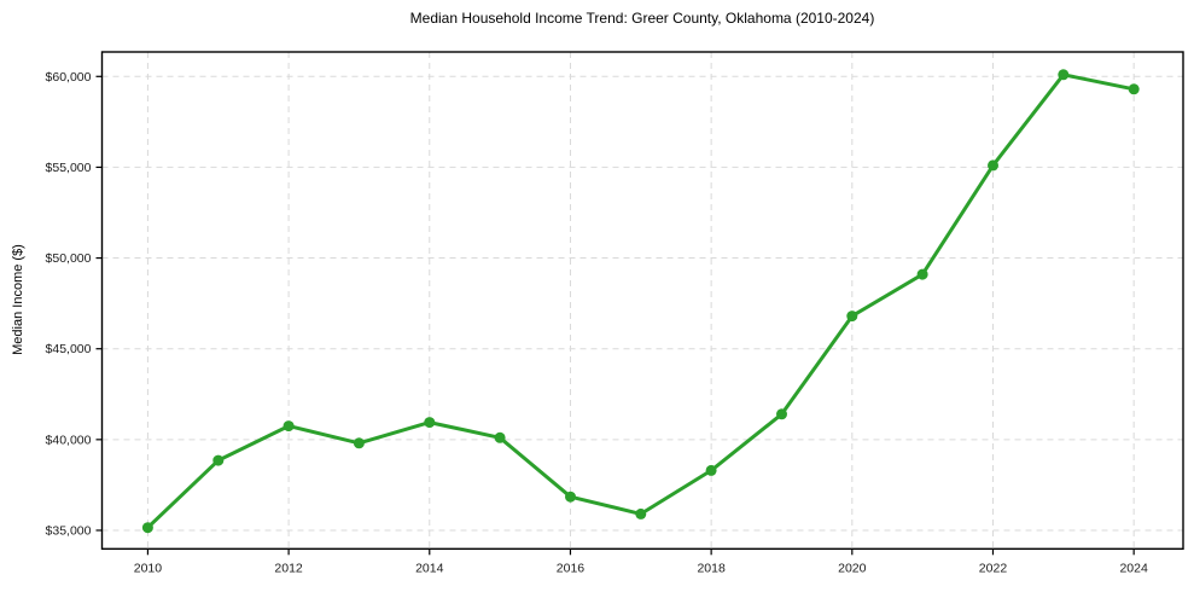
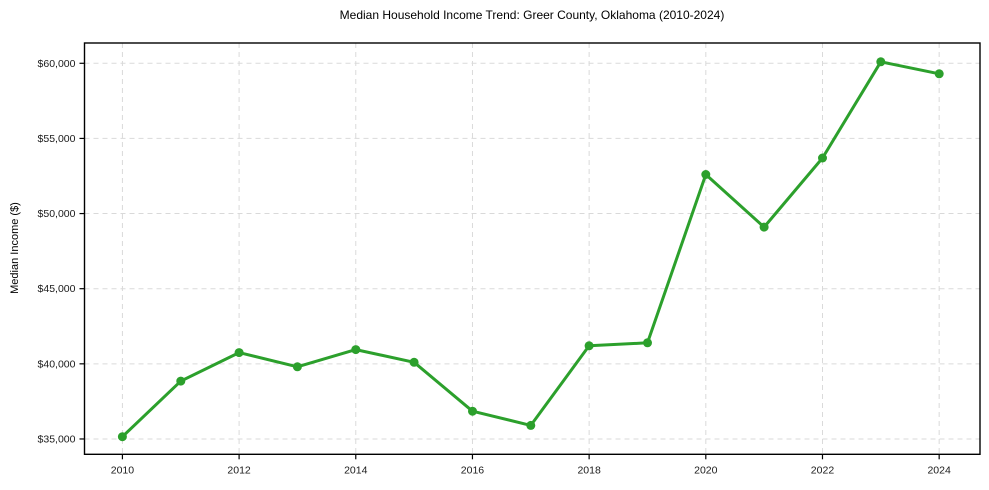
2018: $38300 -> $41200
2020: $46800 -> $52600
2022: $55100 -> $53700
